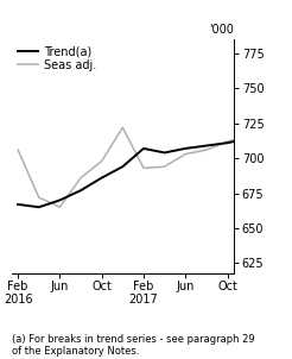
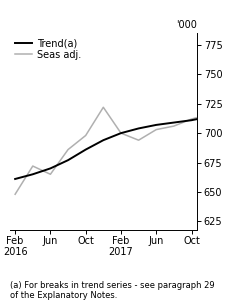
Trend(a)/Feb 2016: 667 -> 661
Seas adj./Feb 2016: 706 -> 648
Trend(a)/Feb 2017: 707 -> 700
Seas adj./Feb 2017: 693 -> 700
